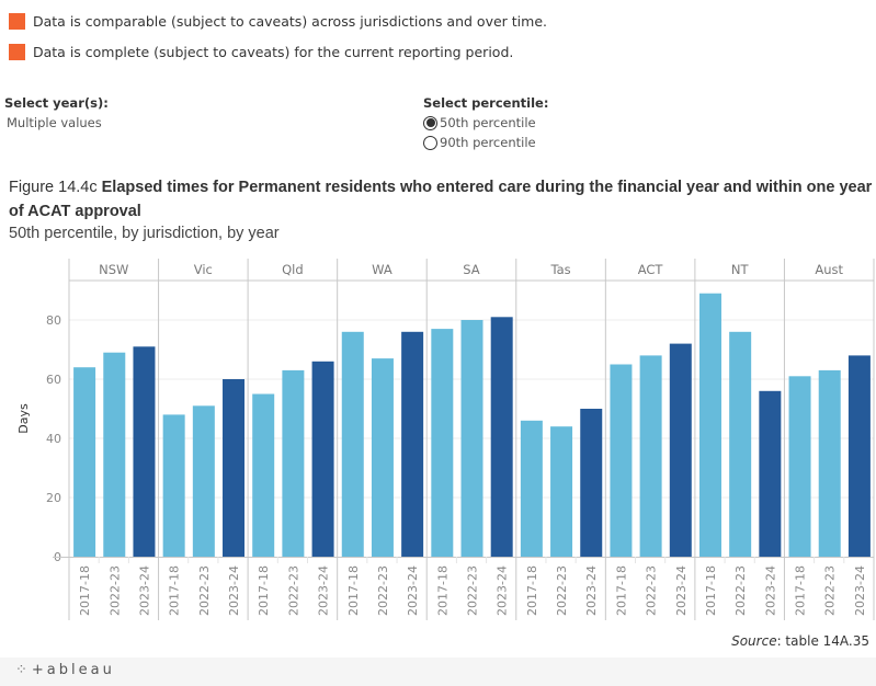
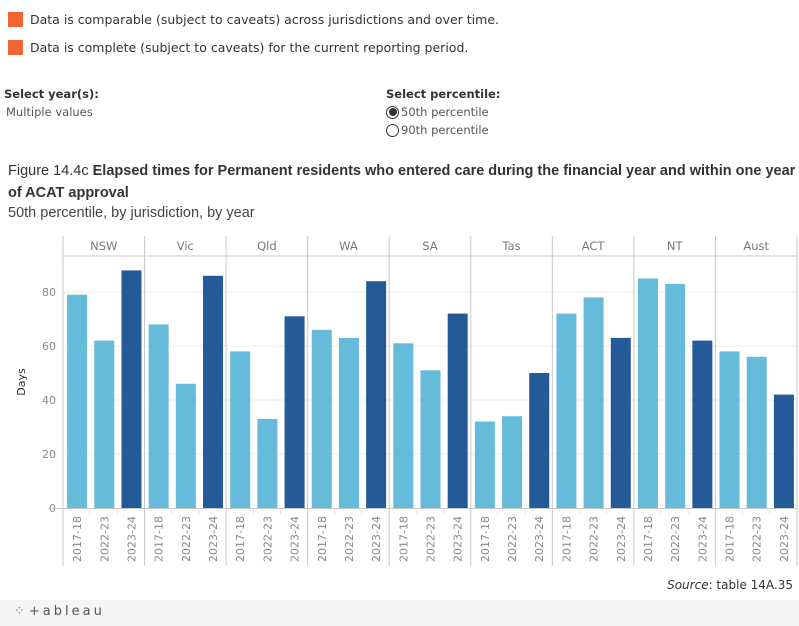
NSW/2017-18: 64 -> 79
Vic/2017-18: 48 -> 68
Qld/2017-18: 55 -> 58
WA/2017-18: 76 -> 66
SA/2017-18: 77 -> 61
Tas/2017-18: 46 -> 32
ACT/2017-18: 65 -> 72
NT/2017-18: 89 -> 85
Aust/2017-18: 61 -> 58
NSW/2022-23: 69 -> 62
Vic/2022-23: 51 -> 46
Qld/2022-23: 63 -> 33
WA/2022-23: 67 -> 63
SA/2022-23: 80 -> 51
Tas/2022-23: 44 -> 34
ACT/2022-23: 68 -> 78
NT/2022-23: 76 -> 83
Aust/2022-23: 63 -> 56
NSW/2023-24: 71 -> 88
Vic/2023-24: 60 -> 86
Qld/2023-24: 66 -> 71
WA/2023-24: 76 -> 84
SA/2023-24: 81 -> 72
ACT/2023-24: 72 -> 63
NT/2023-24: 56 -> 62
Aust/2023-24: 68 -> 42
